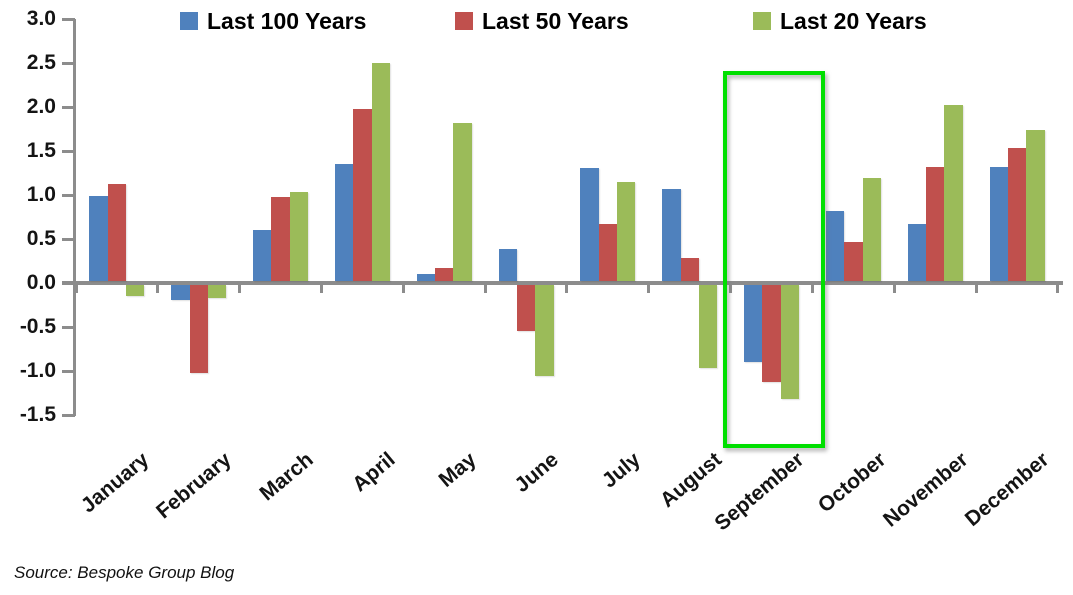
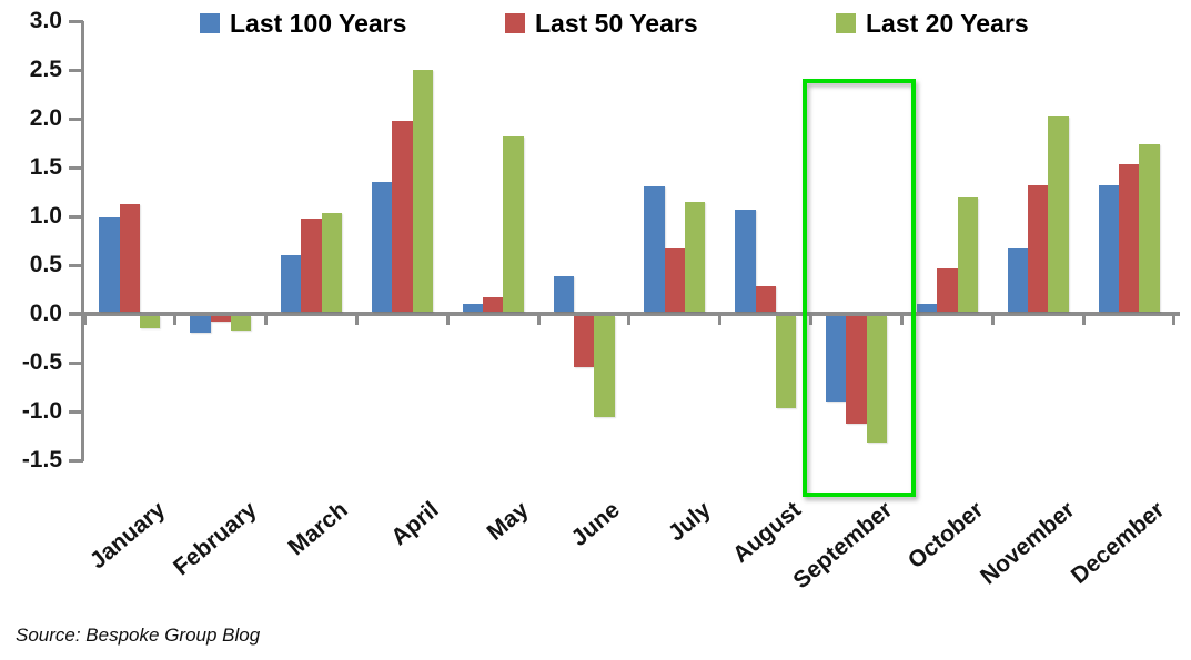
Last 50 Years/February: -1.0 -> -0.1
Last 100 Years/October: 0.8 -> 0.1
